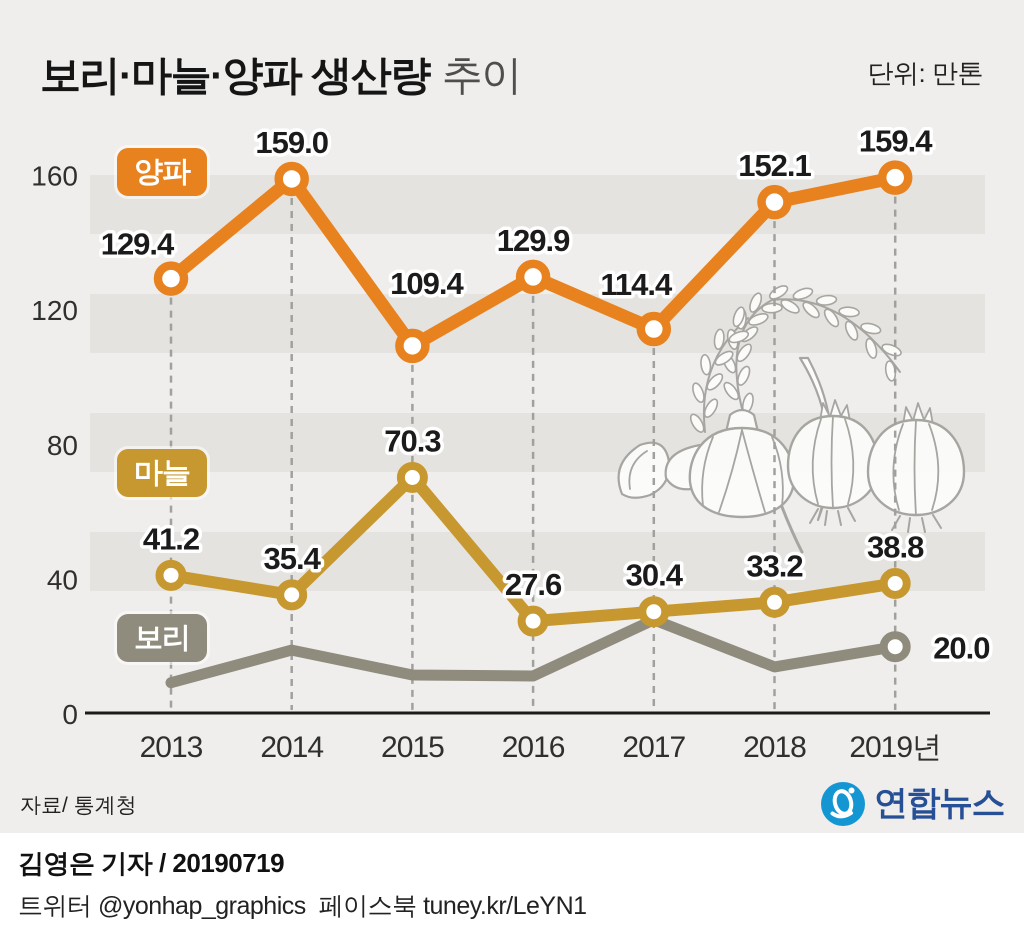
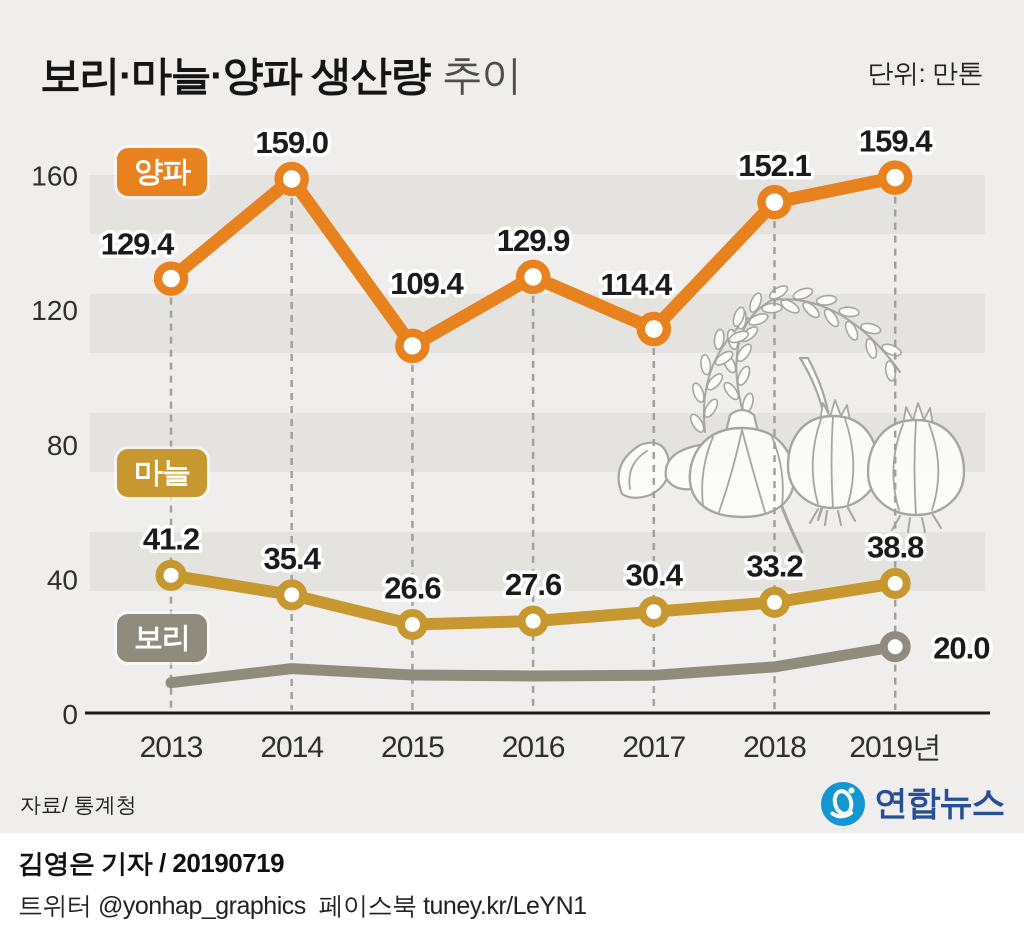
보리/2014: 19 -> 14
마늘/2015: 70.3 -> 26.6
보리/2017: 28 -> 12
